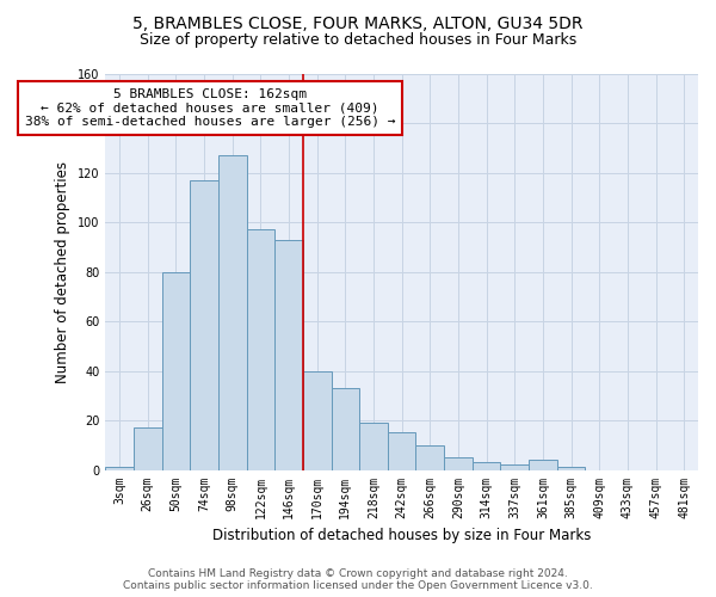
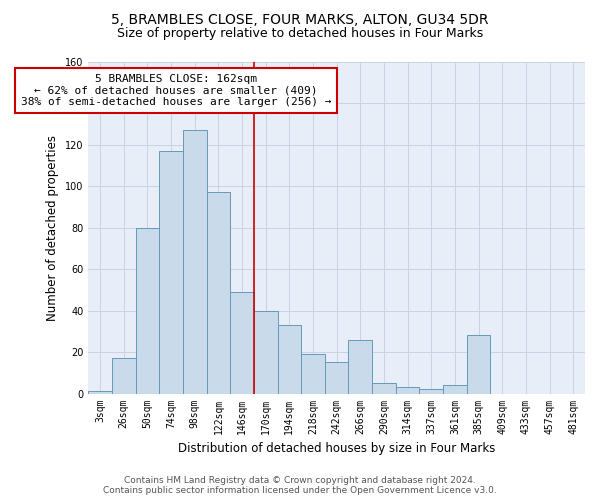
146sqm: 93 -> 49
266sqm: 10 -> 26
385sqm: 1 -> 28
